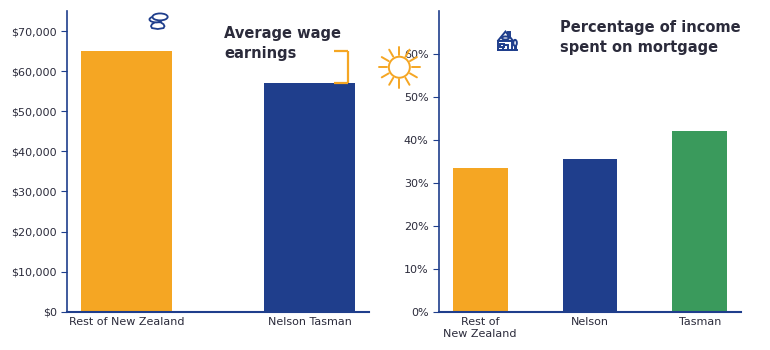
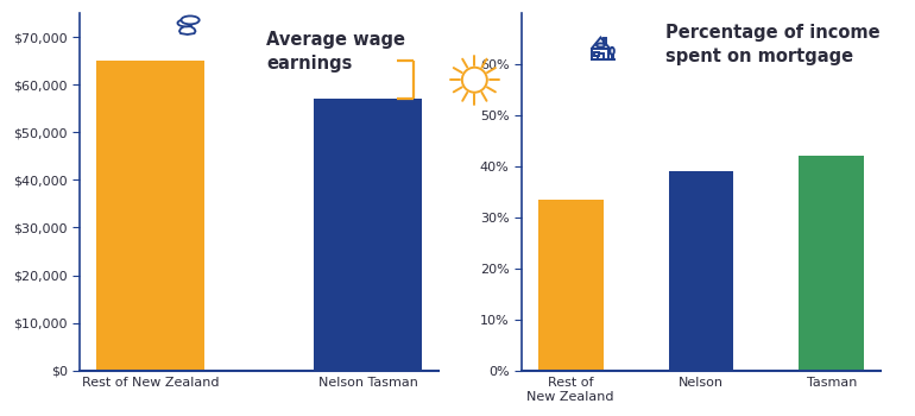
Nelson: 35.5% -> 39.0%
